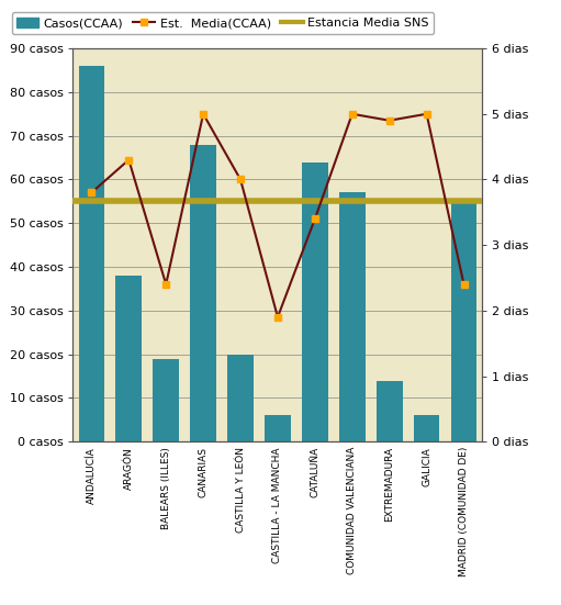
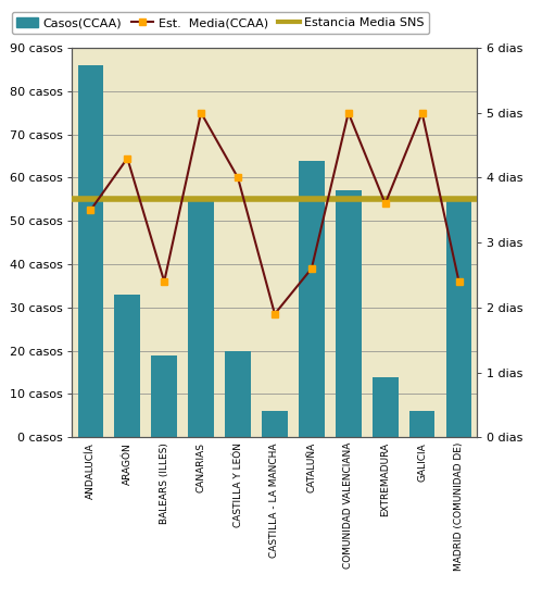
Est. Media(CCAA)/ANDALUCÍA: 3.8 dias -> 3.5 dias
Casos(CCAA)/ARAGÓN: 38 casos -> 33 casos
Casos(CCAA)/CANARIAS: 68 casos -> 55 casos
Est. Media(CCAA)/CATALUÑA: 3.4 dias -> 2.6 dias
Est. Media(CCAA)/EXTREMADURA: 4.9 dias -> 3.6 dias
